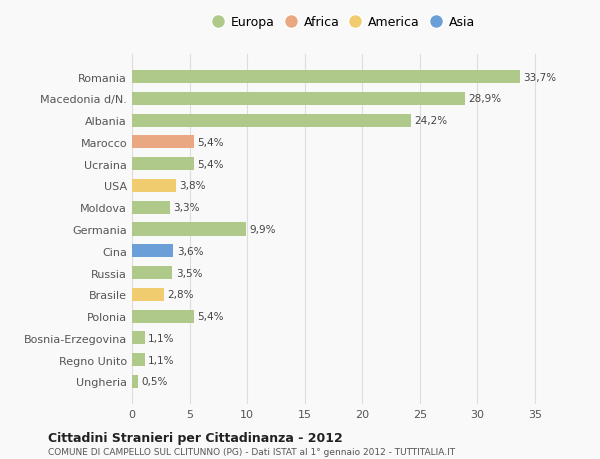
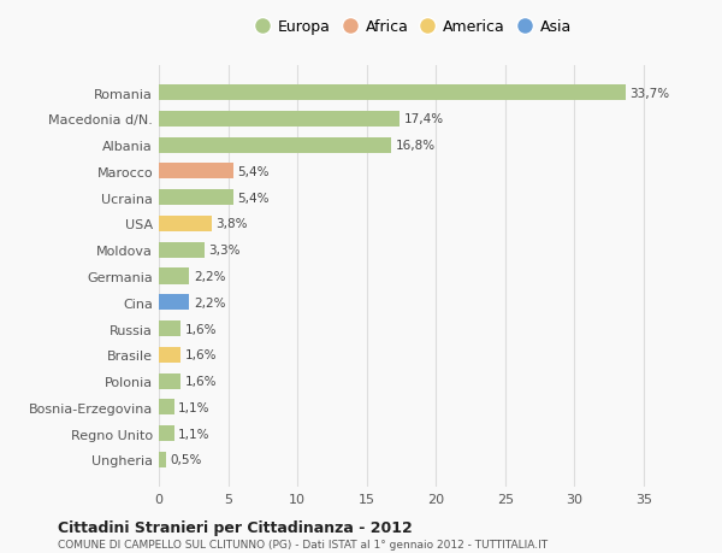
Macedonia d/N.: 28,9% -> 17,4%
Albania: 24,2% -> 16,8%
Germania: 9,9% -> 2,2%
Cina: 3,6% -> 2,2%
Russia: 3,5% -> 1,6%
Brasile: 2,8% -> 1,6%
Polonia: 5,4% -> 1,6%
